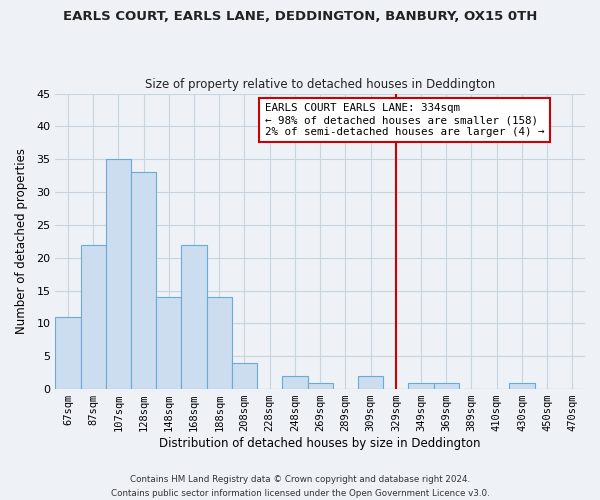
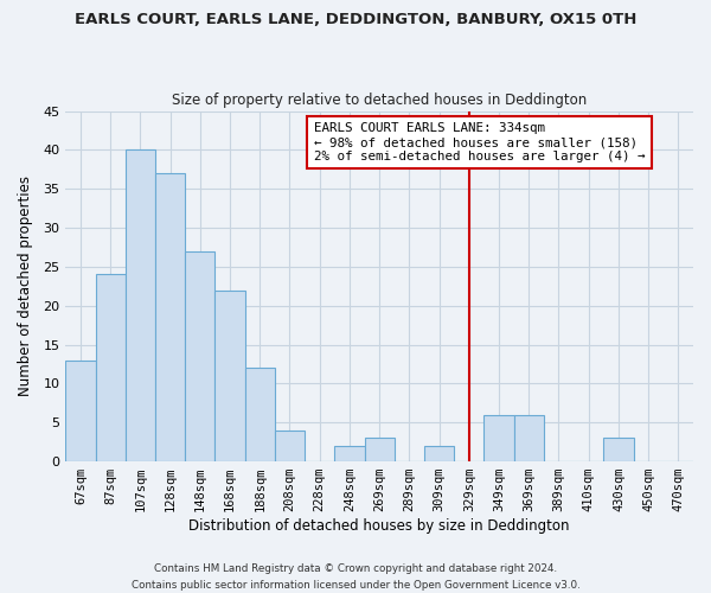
67sqm: 11 -> 13
87sqm: 22 -> 24
107sqm: 35 -> 40
128sqm: 33 -> 37
148sqm: 14 -> 27
188sqm: 14 -> 12
269sqm: 1 -> 3
349sqm: 1 -> 6
369sqm: 1 -> 6
430sqm: 1 -> 3
